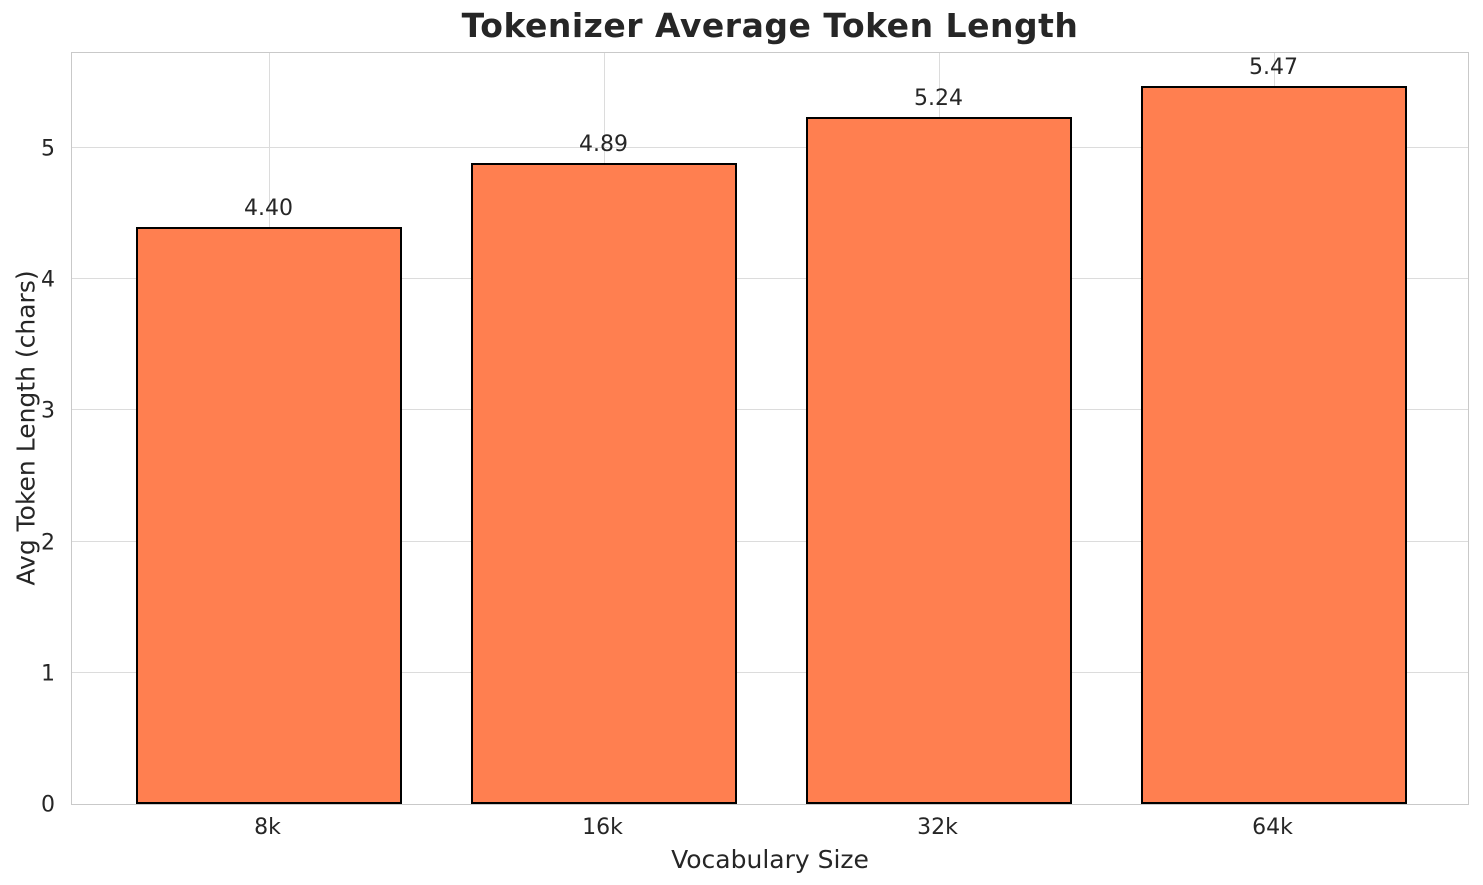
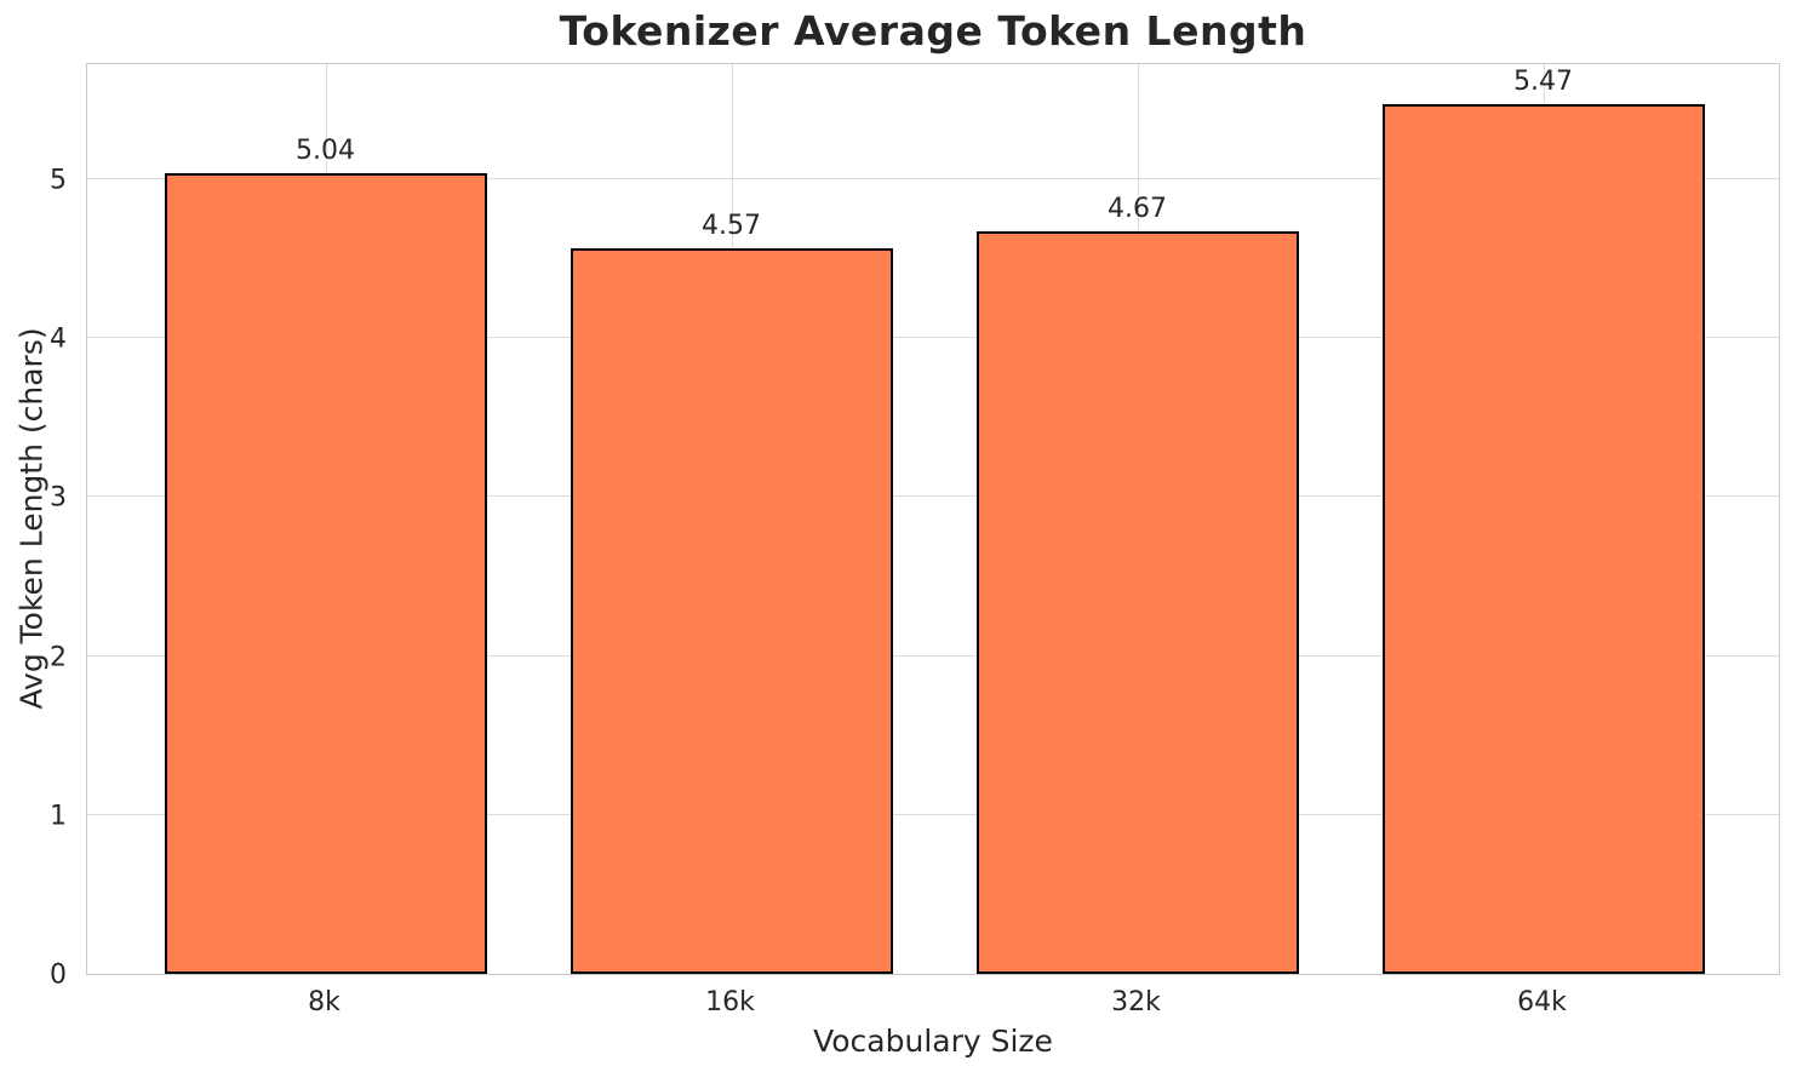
8k: 4.40 -> 5.04
16k: 4.89 -> 4.57
32k: 5.24 -> 4.67
